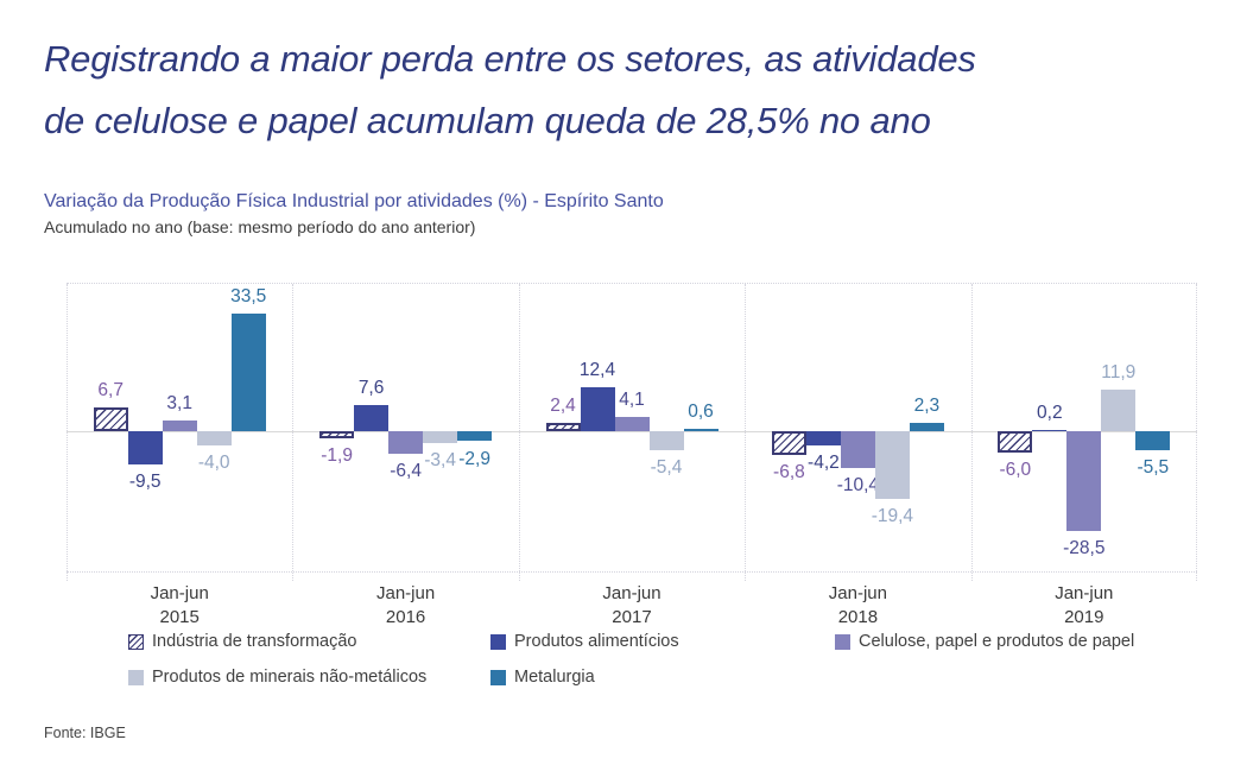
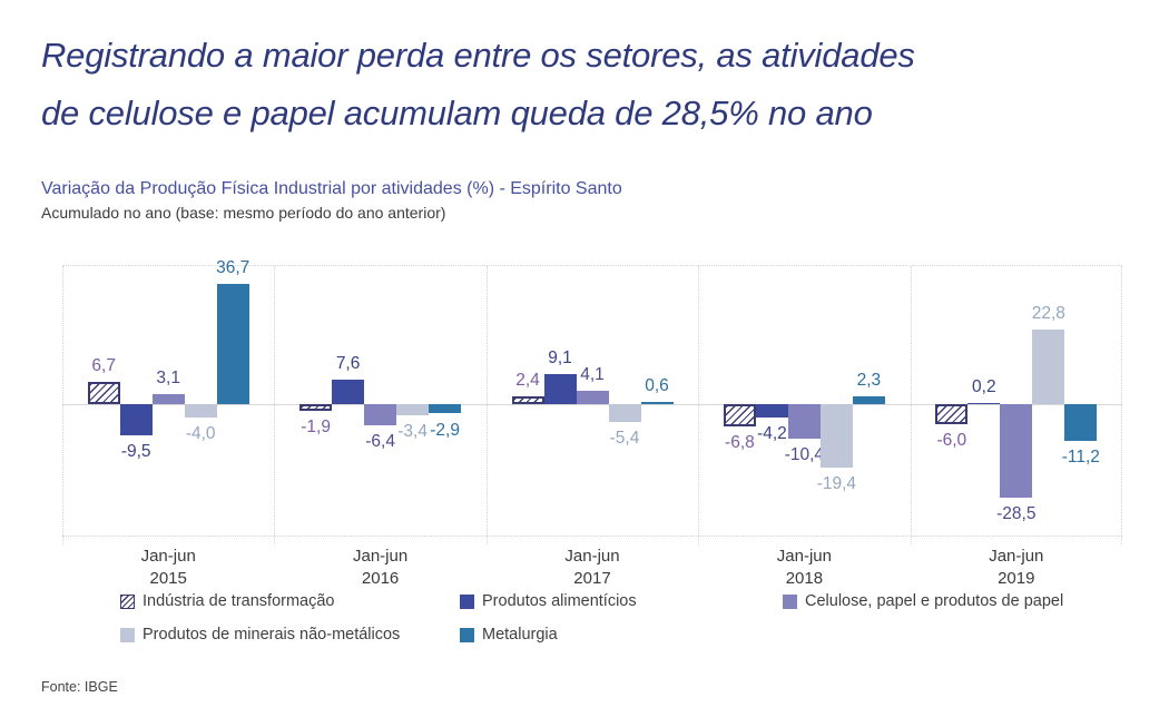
Metalurgia/Jan-jun 2015: 33,5 -> 36,7
Produtos alimentícios/Jan-jun 2017: 12,4 -> 9,1
Produtos de minerais não-metálicos/Jan-jun 2019: 11,9 -> 22,8
Metalurgia/Jan-jun 2019: -5,5 -> -11,2
